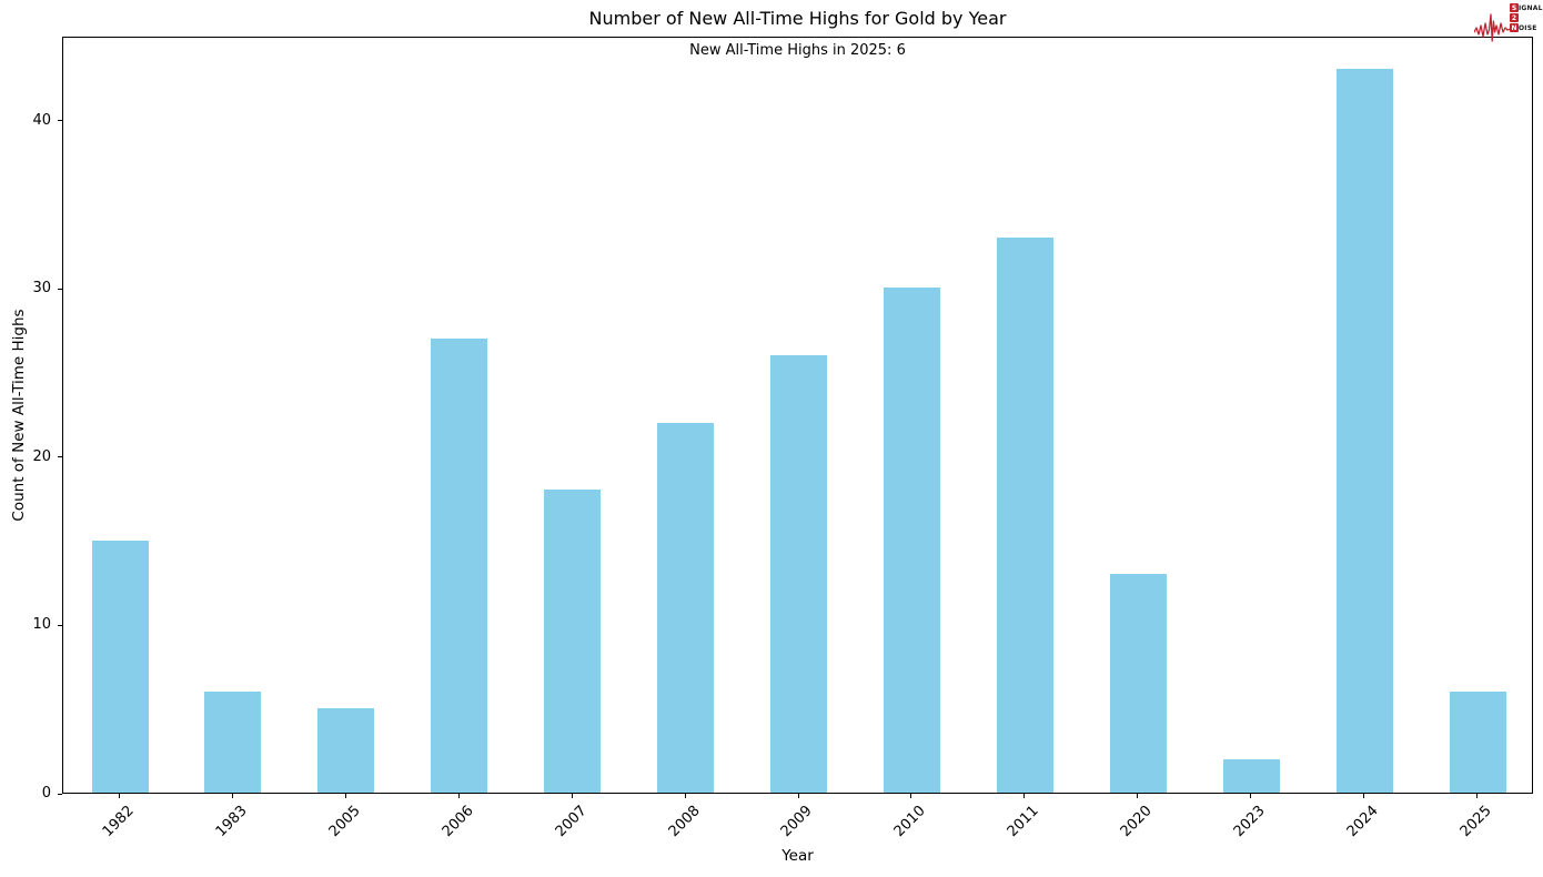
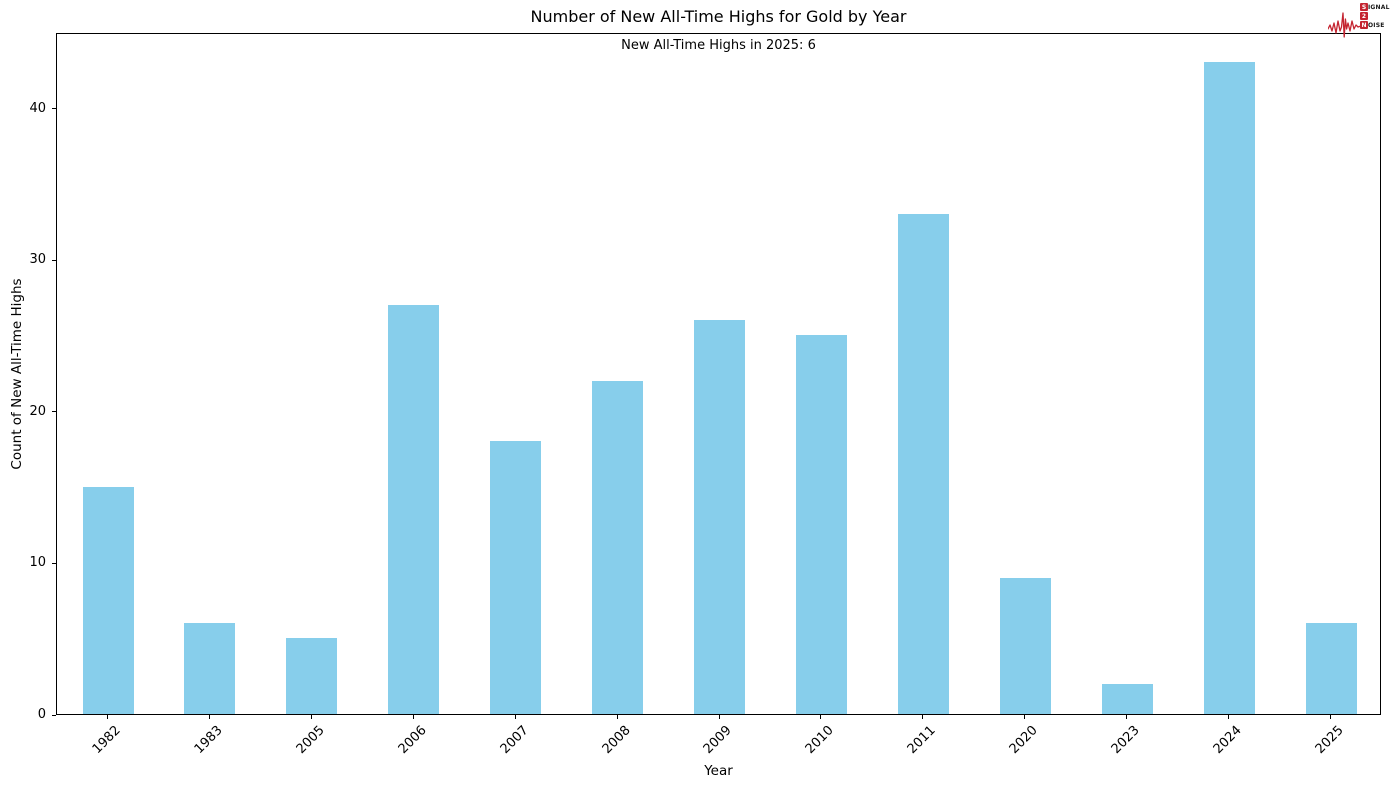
2010: 30 -> 25
2020: 13 -> 9
